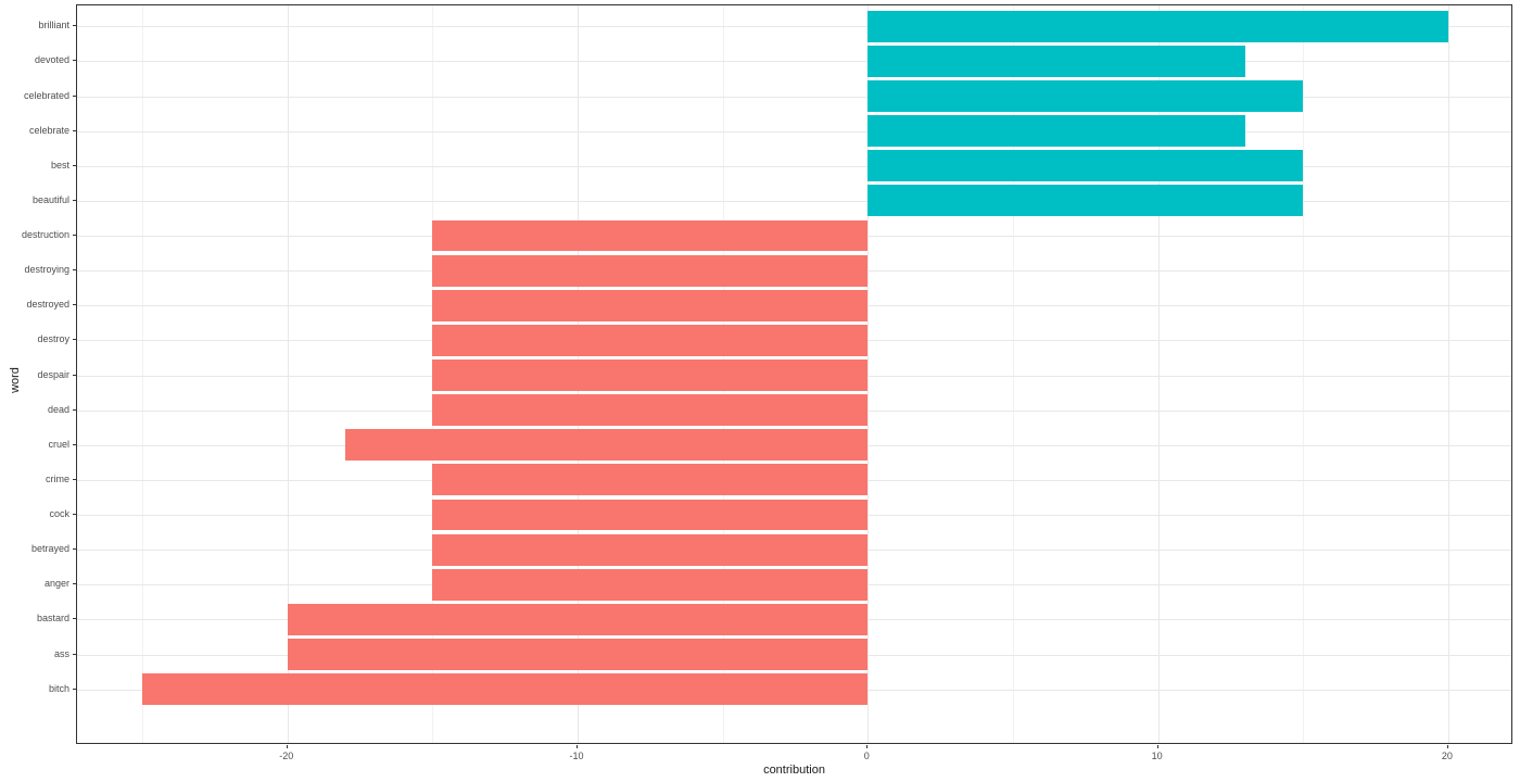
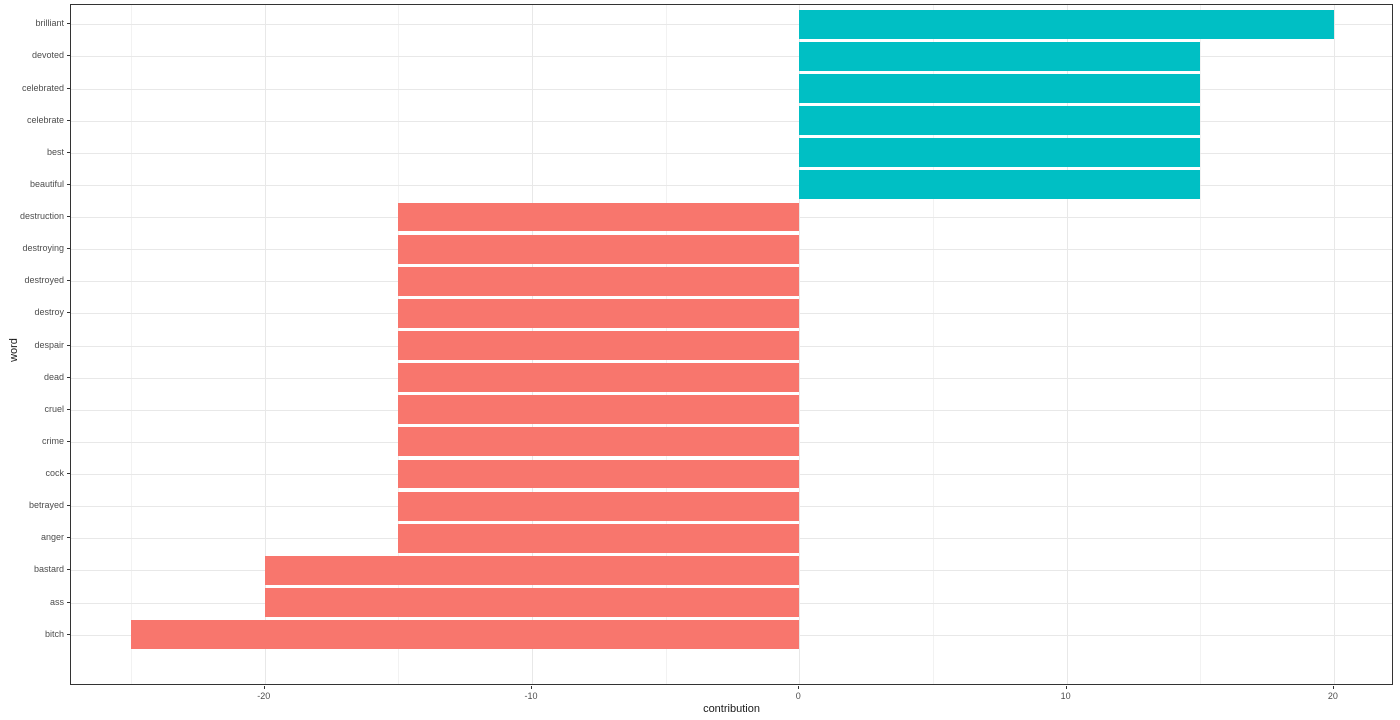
devoted: 13 -> 15
celebrate: 13 -> 15
cruel: -18 -> -15
